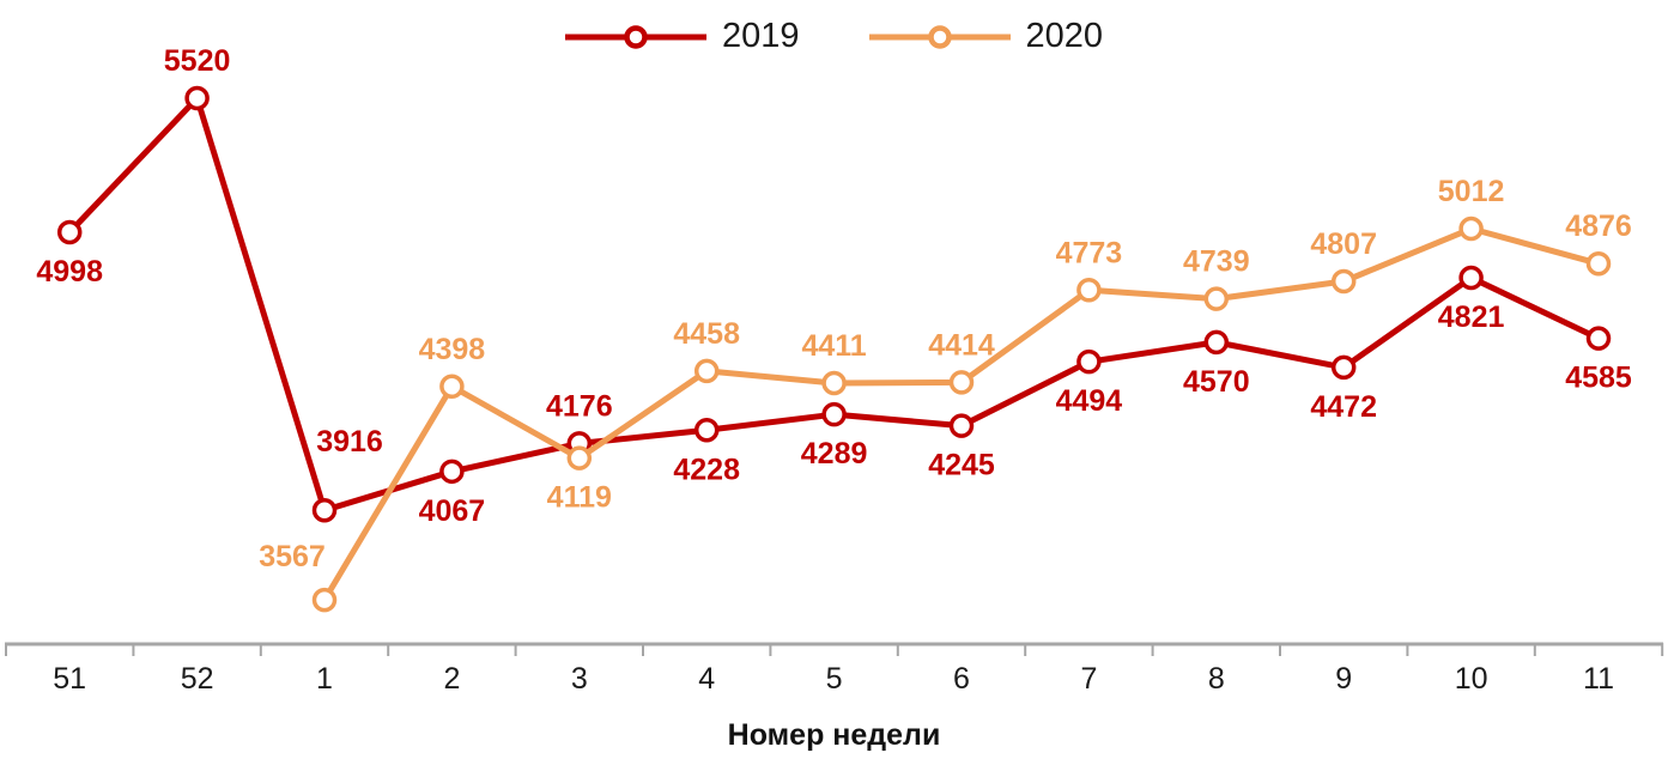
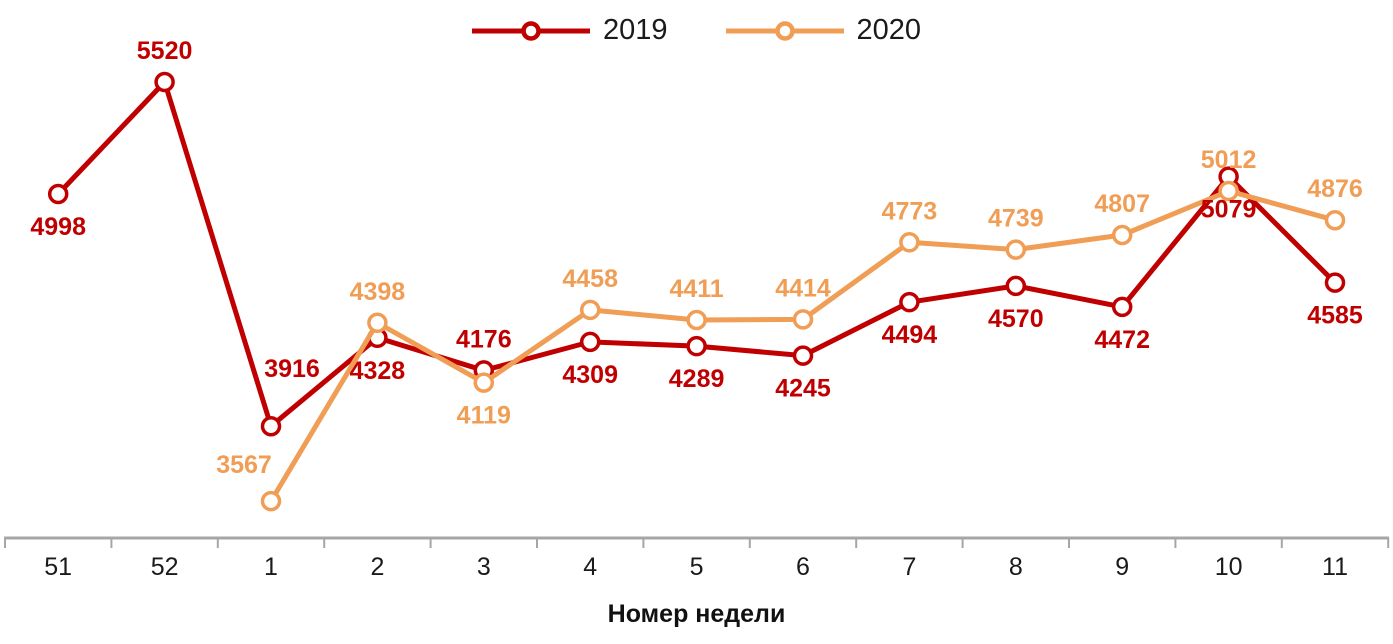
2019/2: 4067 -> 4328
2019/4: 4228 -> 4309
2019/10: 4821 -> 5079
